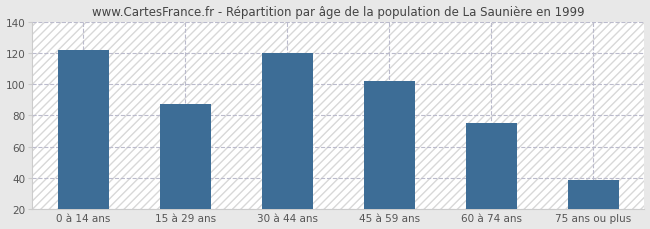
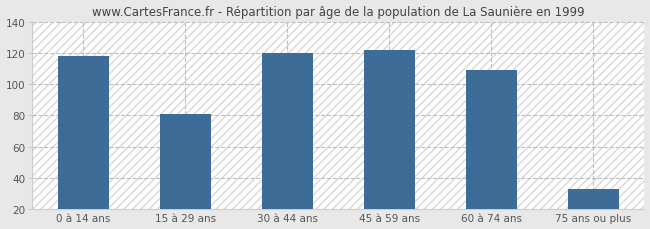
0 à 14 ans: 122 -> 118
15 à 29 ans: 87 -> 81
45 à 59 ans: 102 -> 122
60 à 74 ans: 75 -> 109
75 ans ou plus: 39 -> 33
